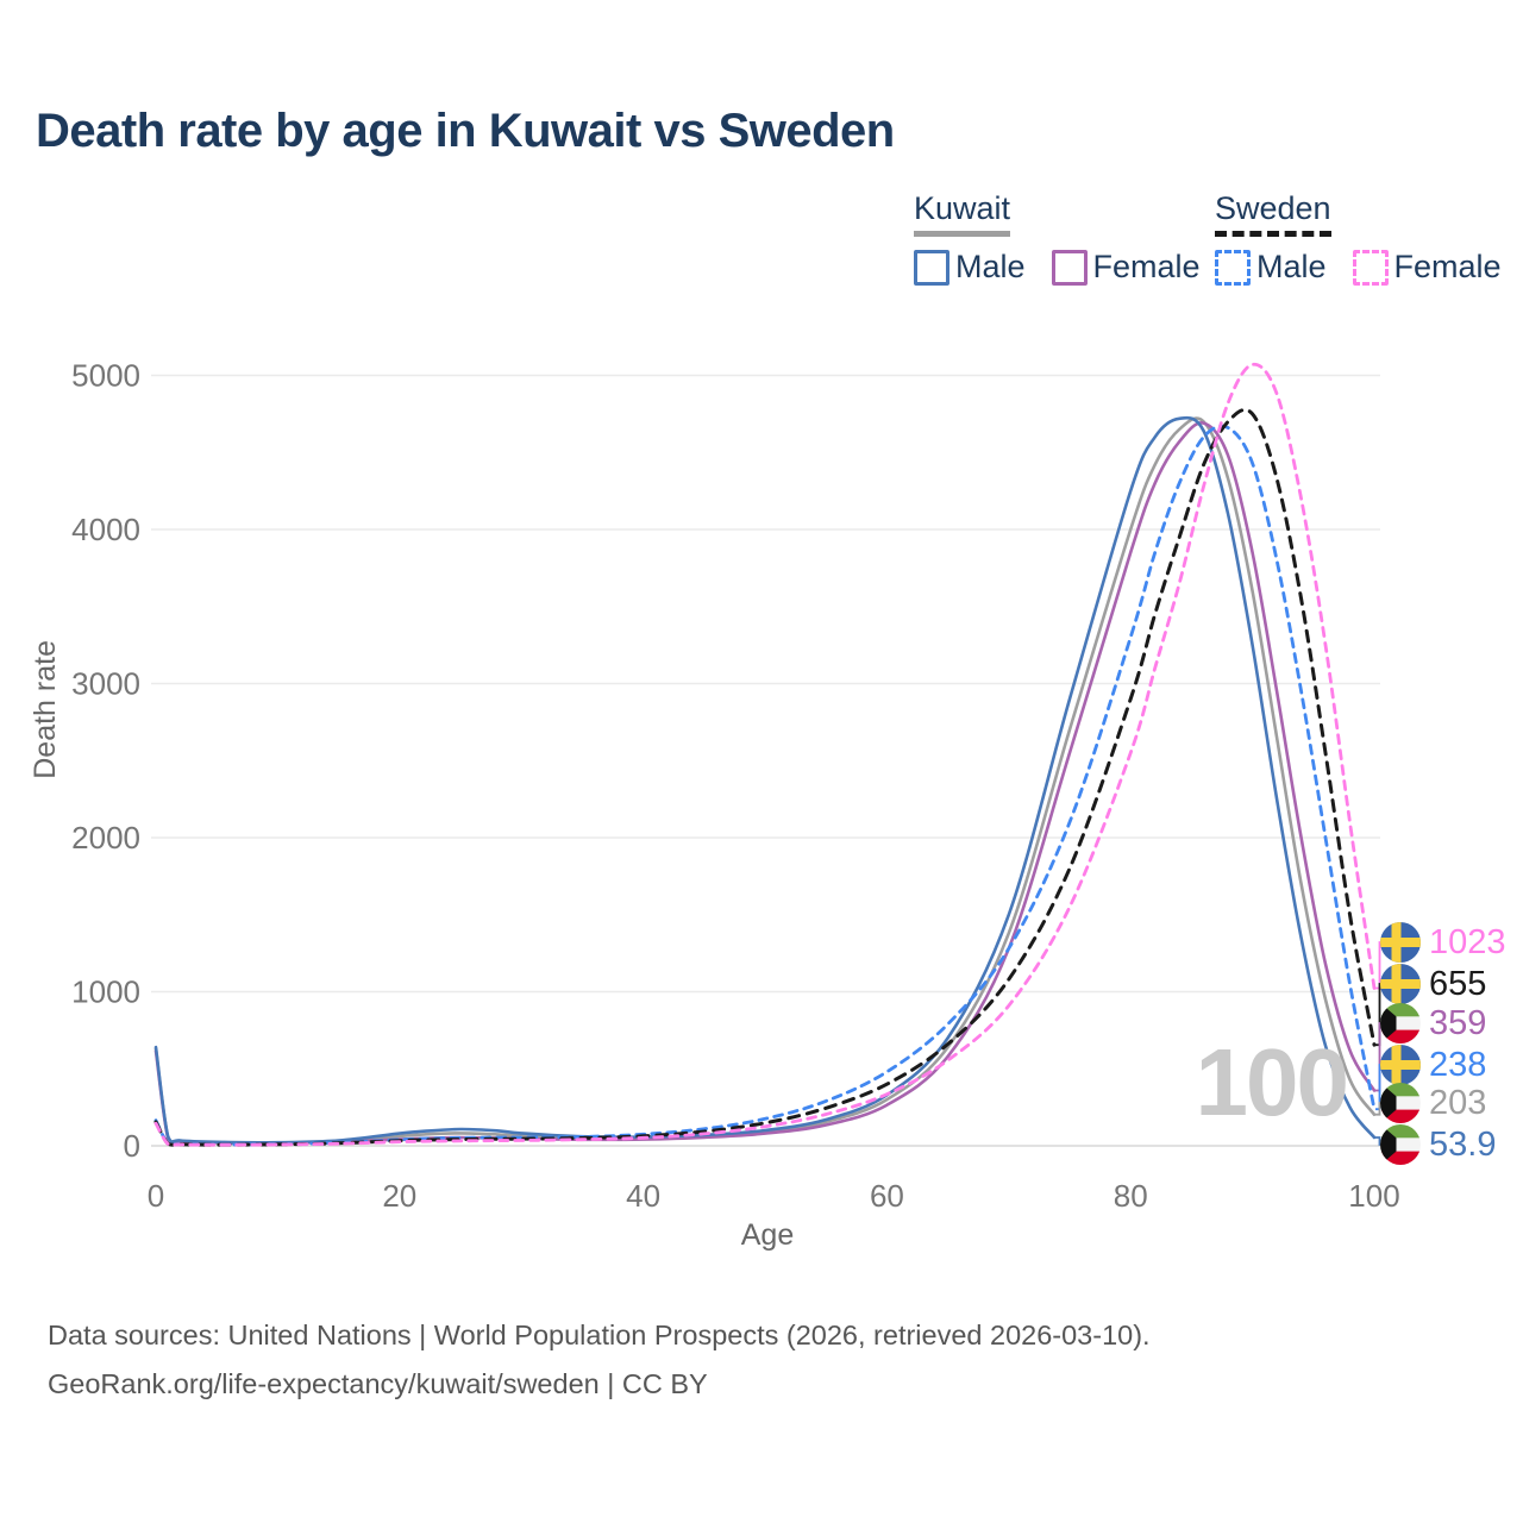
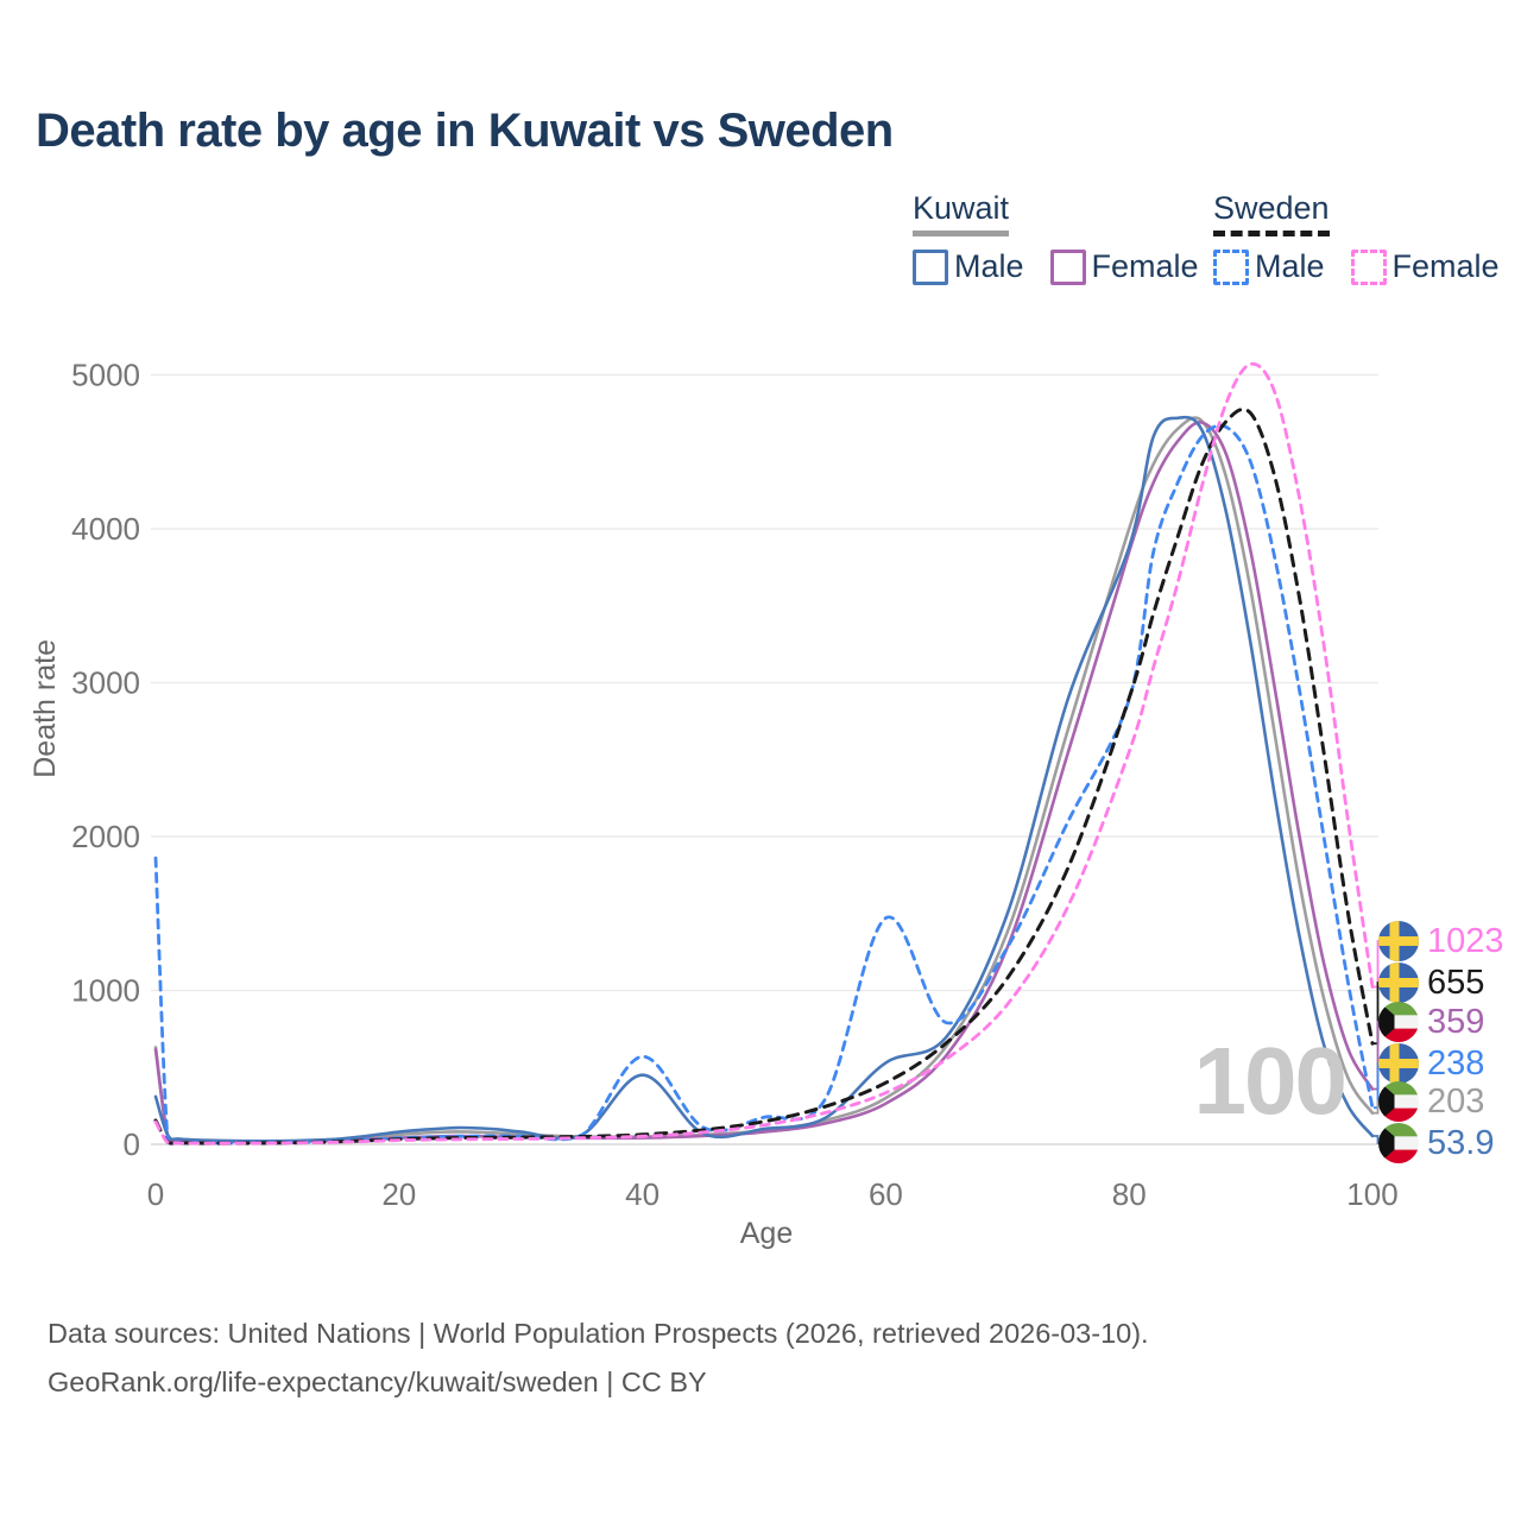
Kuwait Male/0: 640 -> 310
Sweden Male/0: 160 -> 1860
Kuwait Male/40: 60 -> 450
Sweden Male/40: 80 -> 570
Kuwait Male/60: 330 -> 530
Sweden Male/60: 480 -> 1470
Kuwait Male/80: 4250 -> 3880
Sweden Male/80: 3300 -> 2890
